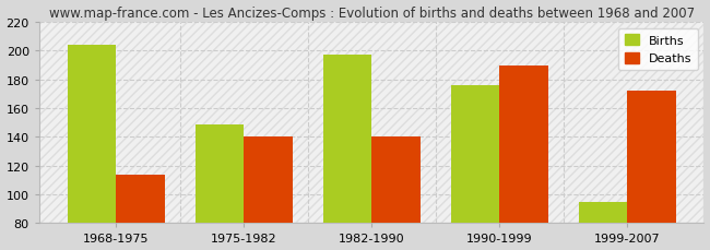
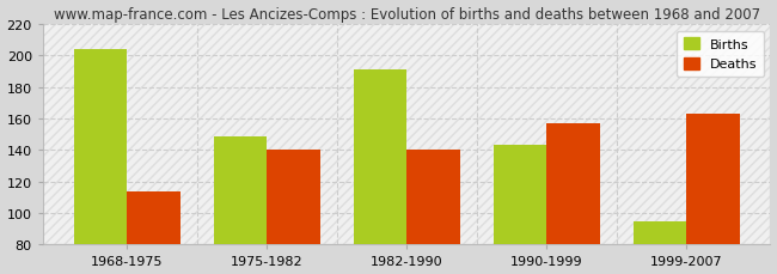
Births/1982-1990: 197 -> 191
Births/1990-1999: 176 -> 143
Deaths/1990-1999: 190 -> 157
Deaths/1999-2007: 172 -> 163
